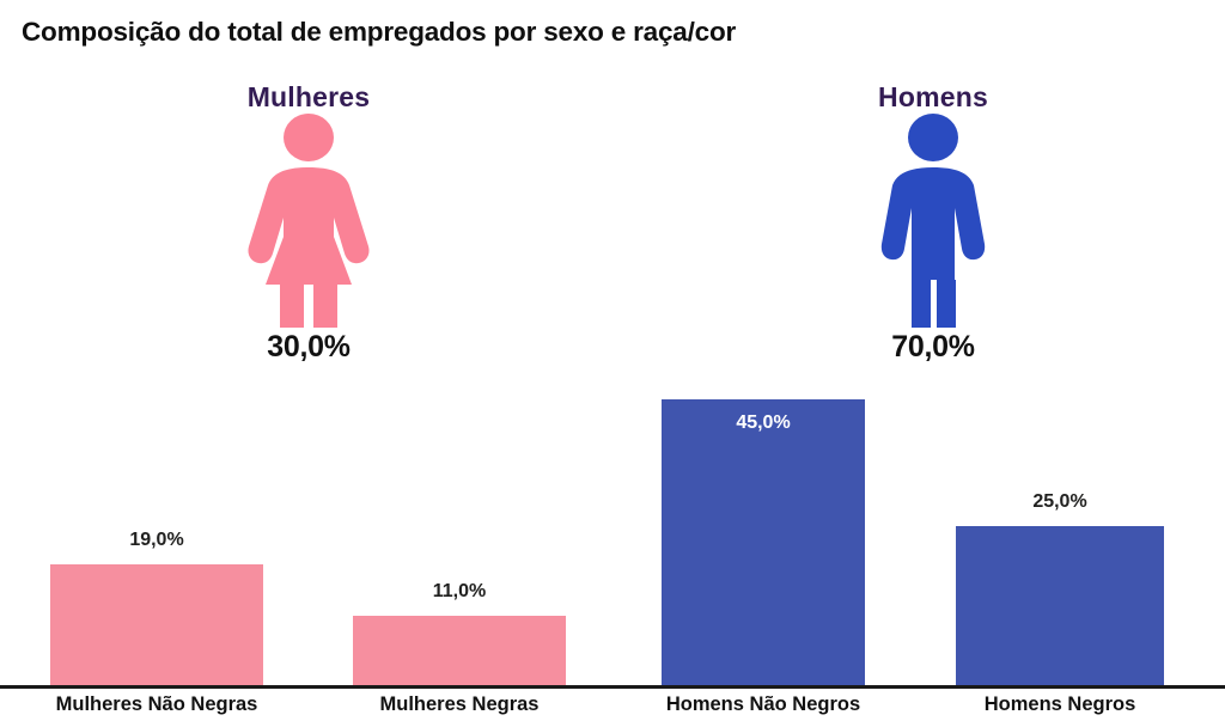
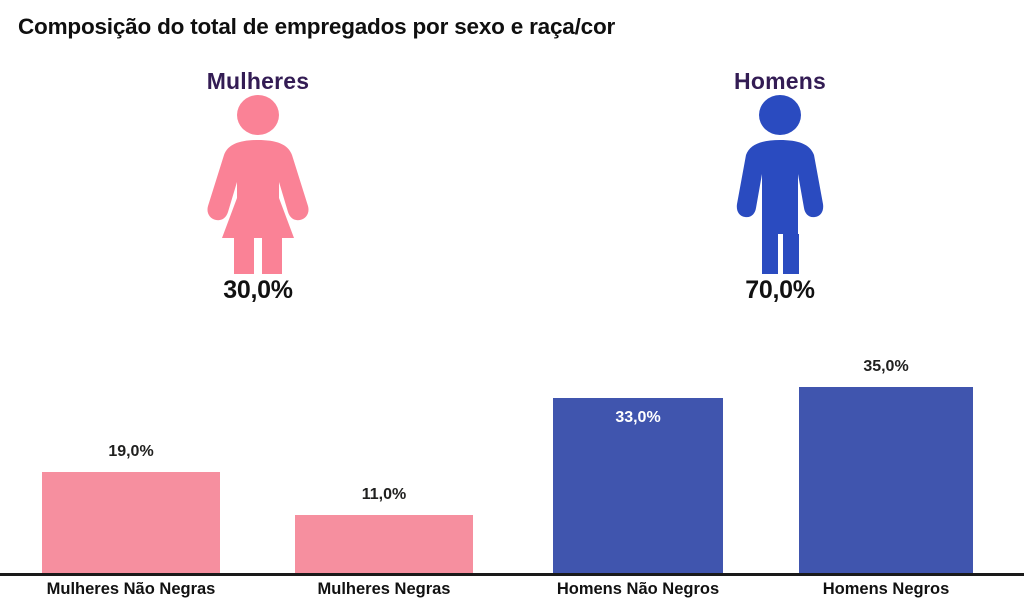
Homens Não Negros: 45,0% -> 33,0%
Homens Negros: 25,0% -> 35,0%
